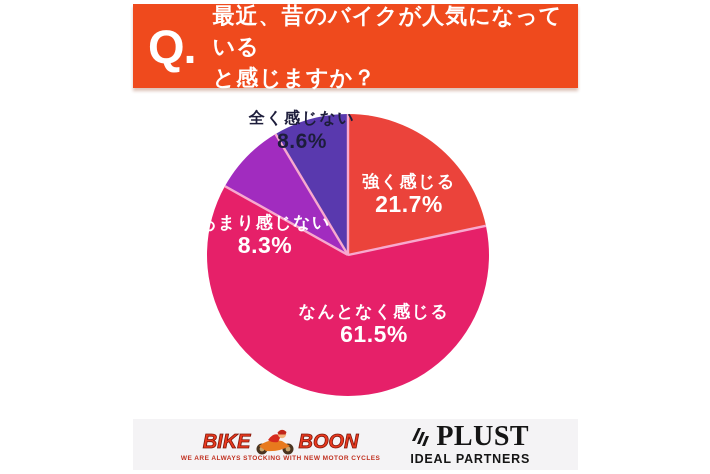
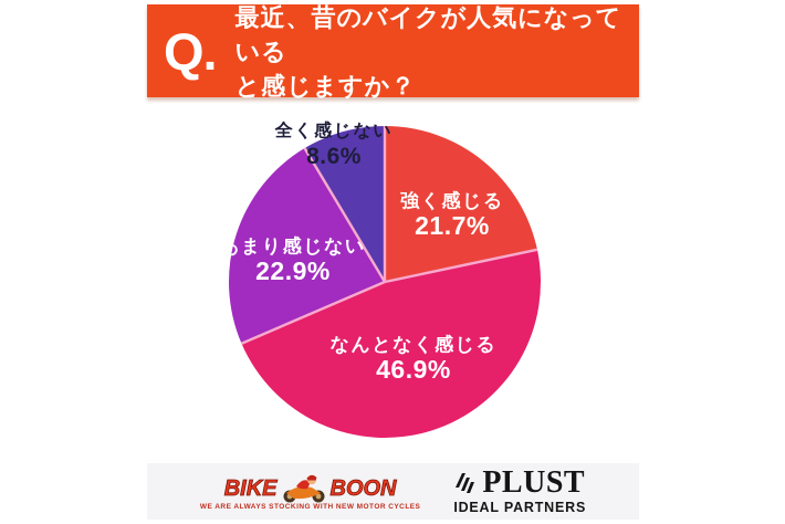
なんとなく感じる: 61.5% -> 46.9%
あまり感じない: 8.3% -> 22.9%
